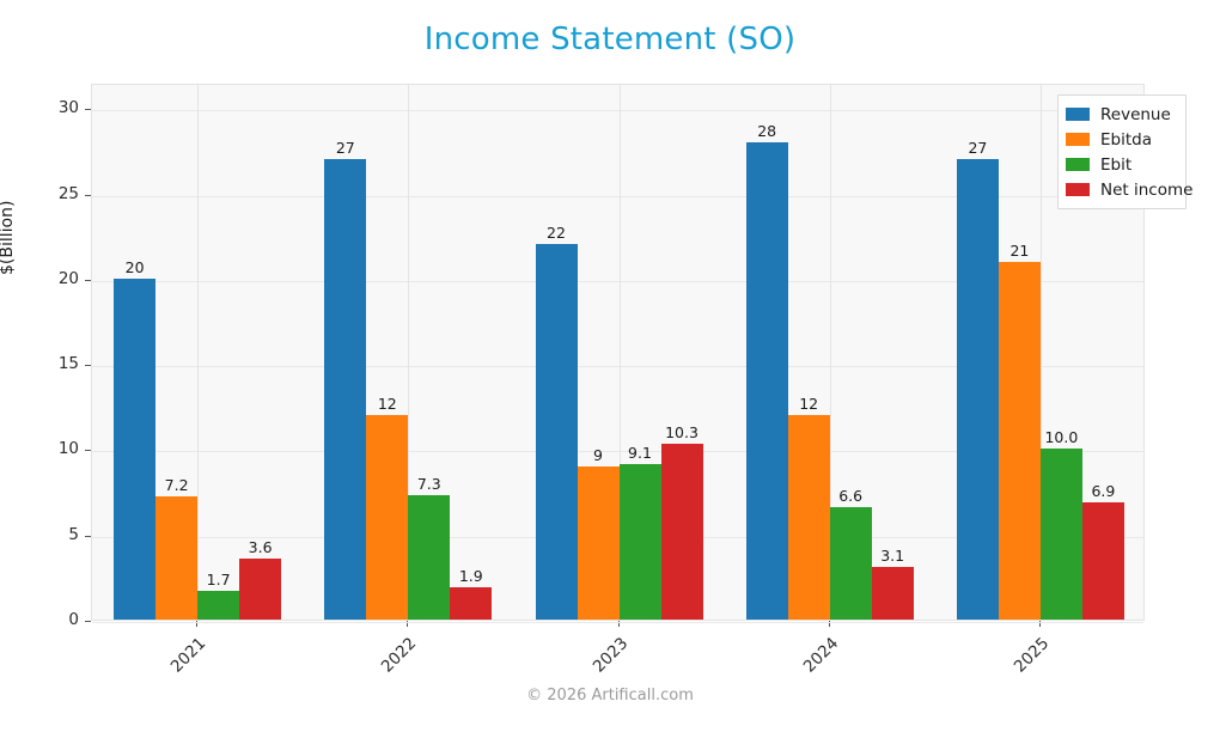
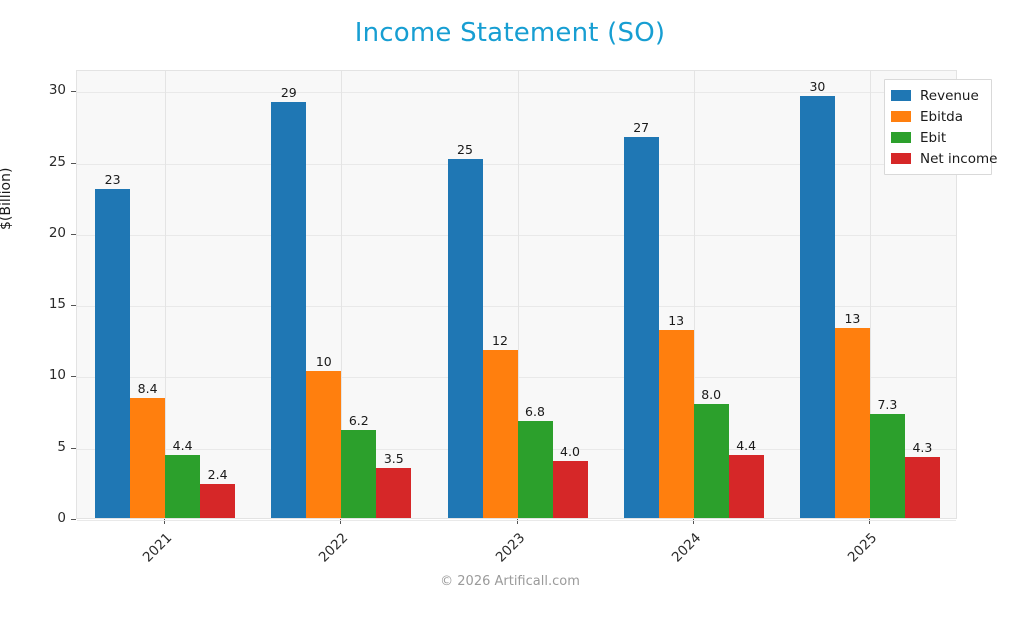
Revenue/2021: 20 -> 23
Ebitda/2021: 7.2 -> 8.4
Ebit/2021: 1.7 -> 4.4
Net income/2021: 3.6 -> 2.4
Revenue/2022: 27 -> 29
Ebitda/2022: 12 -> 10
Ebit/2022: 7.3 -> 6.2
Net income/2022: 1.9 -> 3.5
Revenue/2023: 22 -> 25
Ebitda/2023: 9 -> 12
Ebit/2023: 9.1 -> 6.8
Net income/2023: 10.3 -> 4.0
Revenue/2024: 28 -> 27
Ebitda/2024: 12 -> 13
Ebit/2024: 6.6 -> 8.0
Net income/2024: 3.1 -> 4.4
Revenue/2025: 27 -> 30
Ebitda/2025: 21 -> 13
Ebit/2025: 10.0 -> 7.3
Net income/2025: 6.9 -> 4.3
